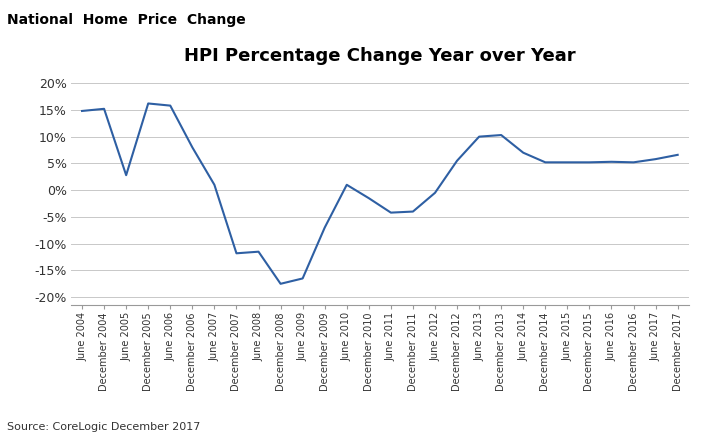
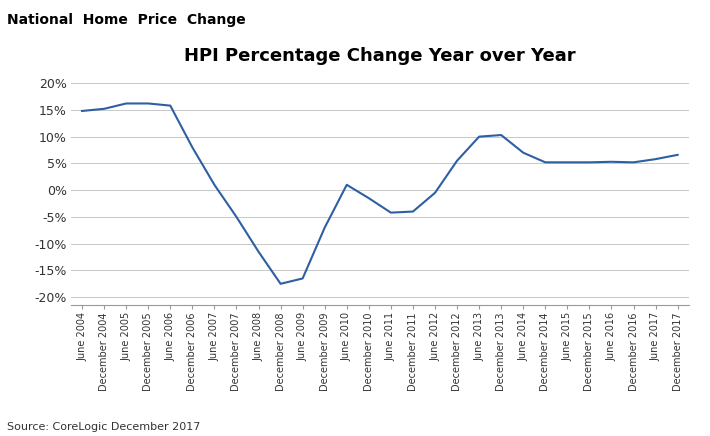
June 2005: 2.8% -> 16.2%
December 2007: -11.8% -> -5.0%
